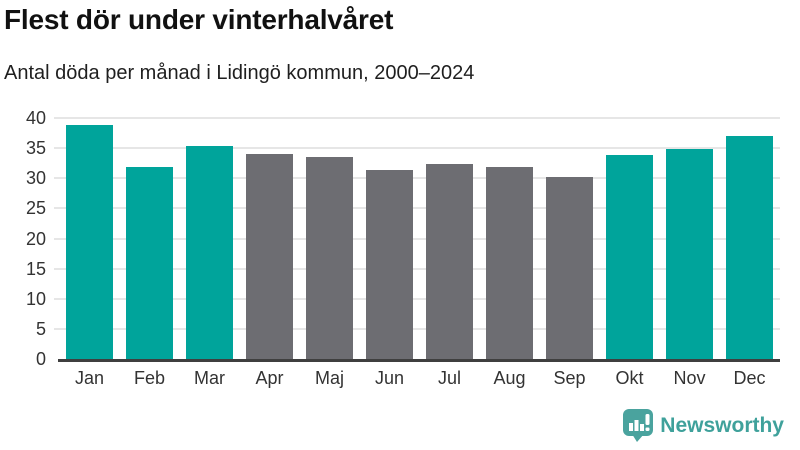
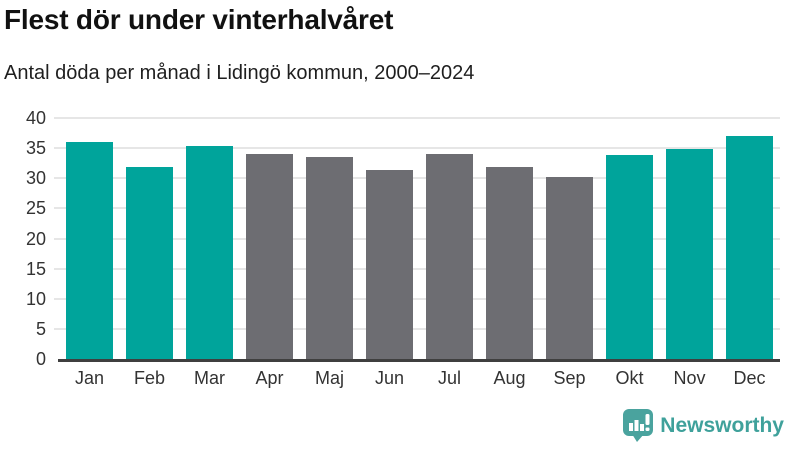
Jan: 39 -> 36
Jul: 32 -> 34
